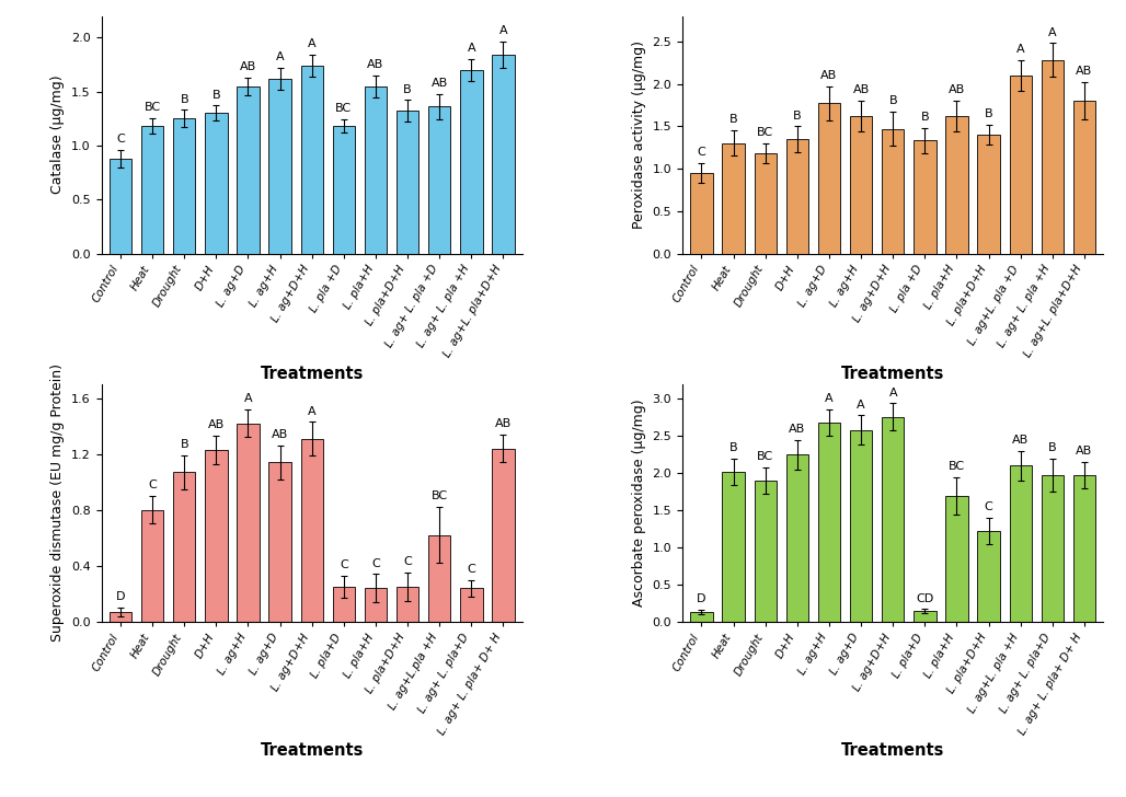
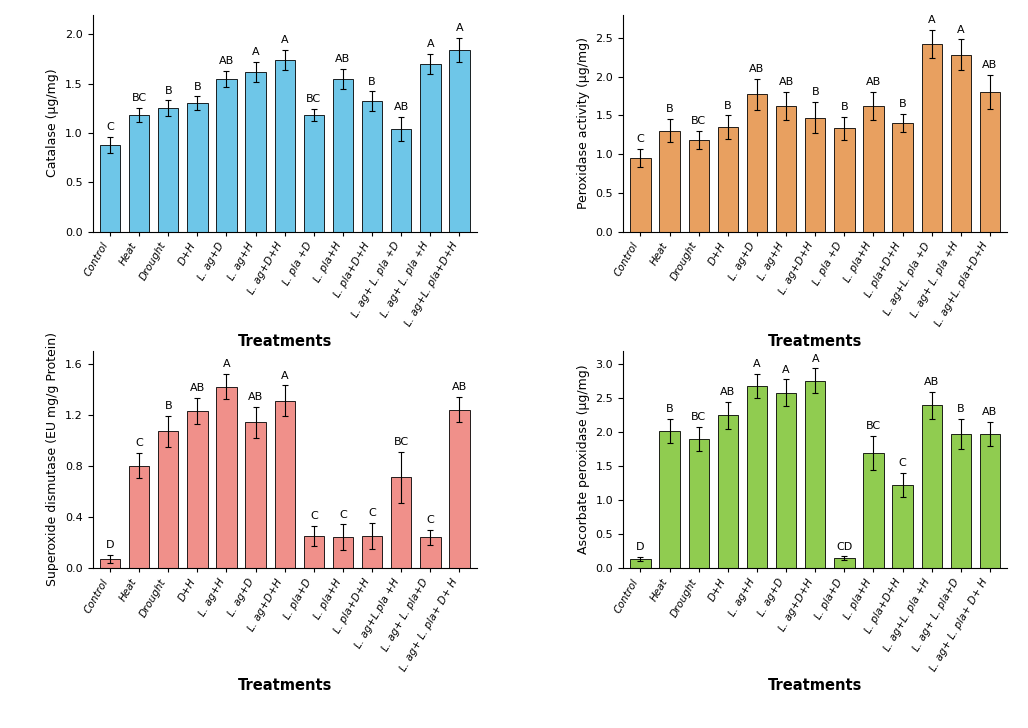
L. ag+ L. pla +D: 1.36 -> 1.04
L. ag+L. pla +D: 2.10 -> 2.42
L. ag+L.pla +H: 0.62 -> 0.71
L. ag+L. pla +H: 2.10 -> 2.40
